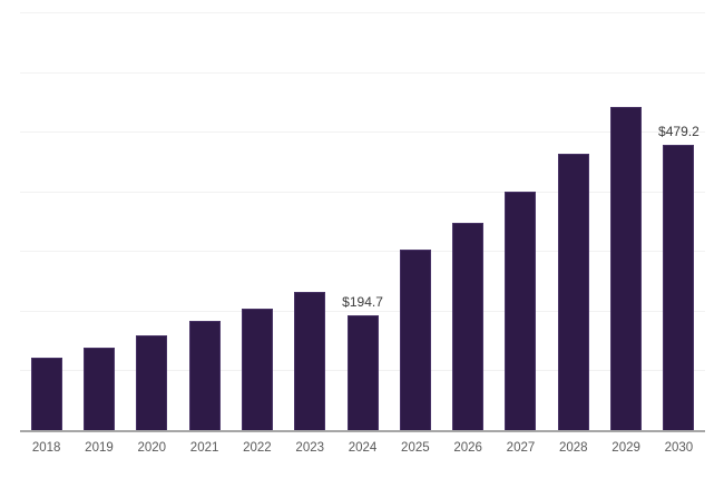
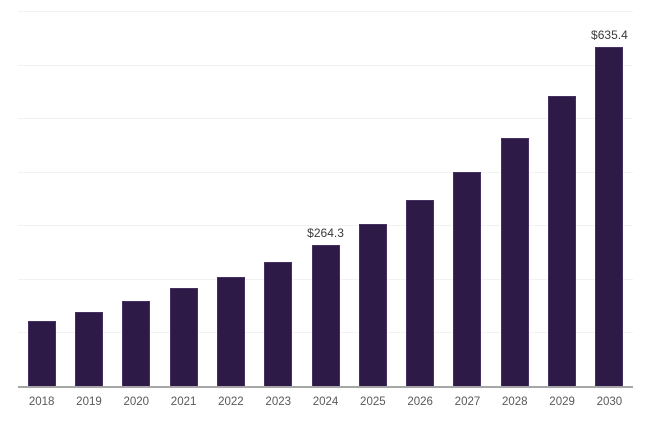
2024: $194.7 -> $264.3
2030: $479.2 -> $635.4
